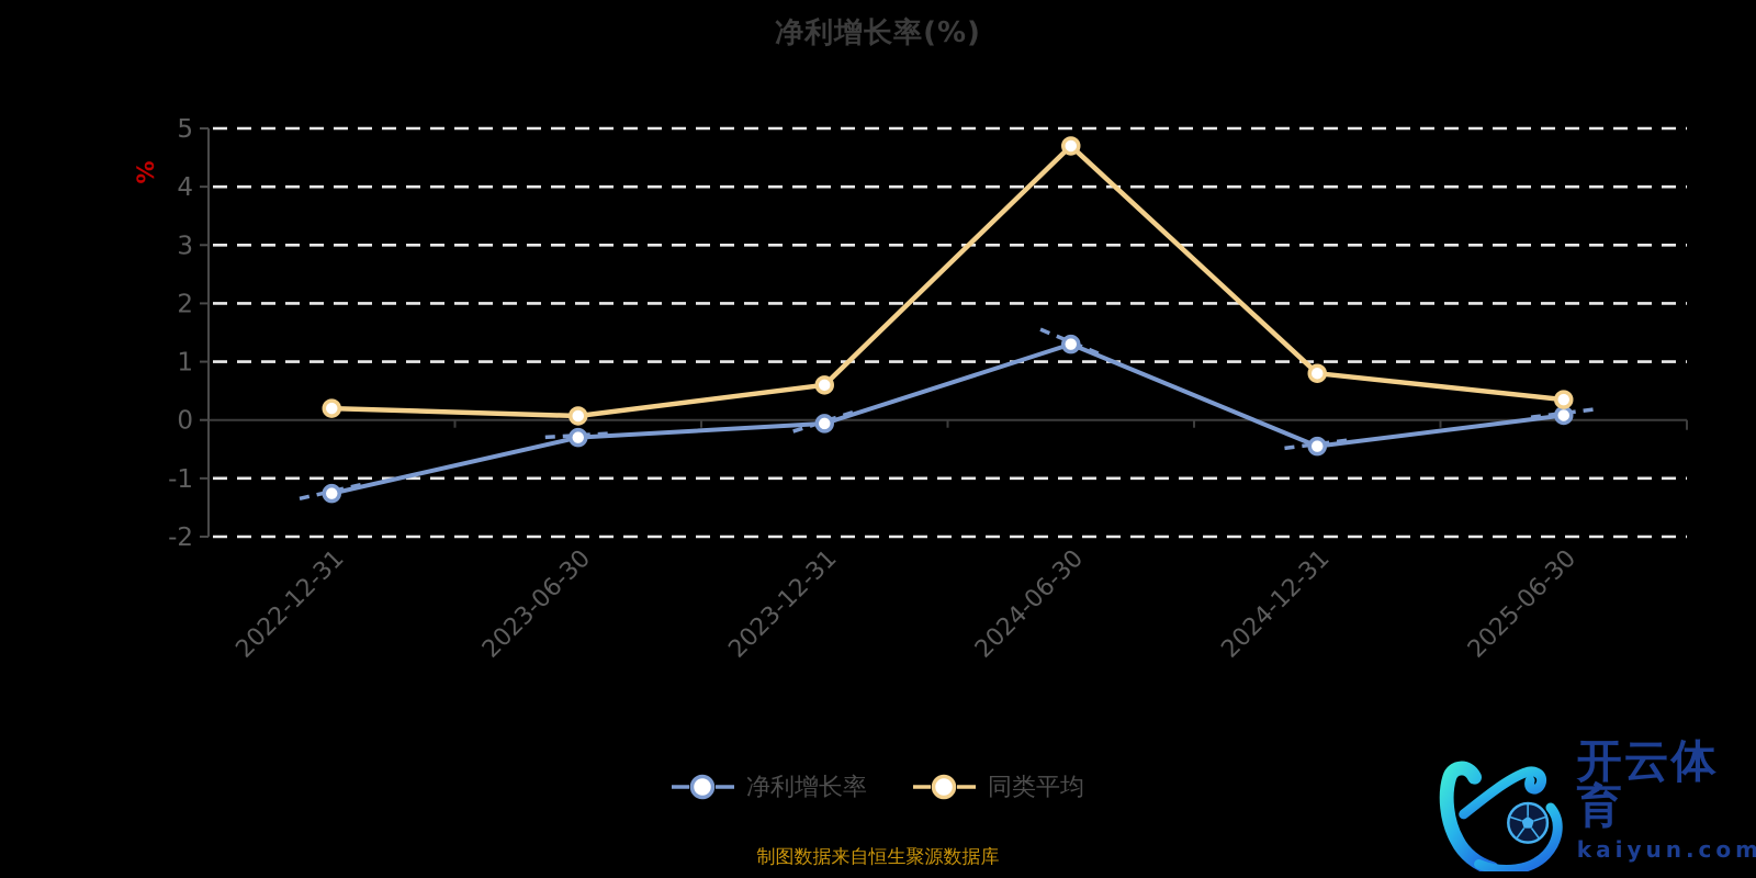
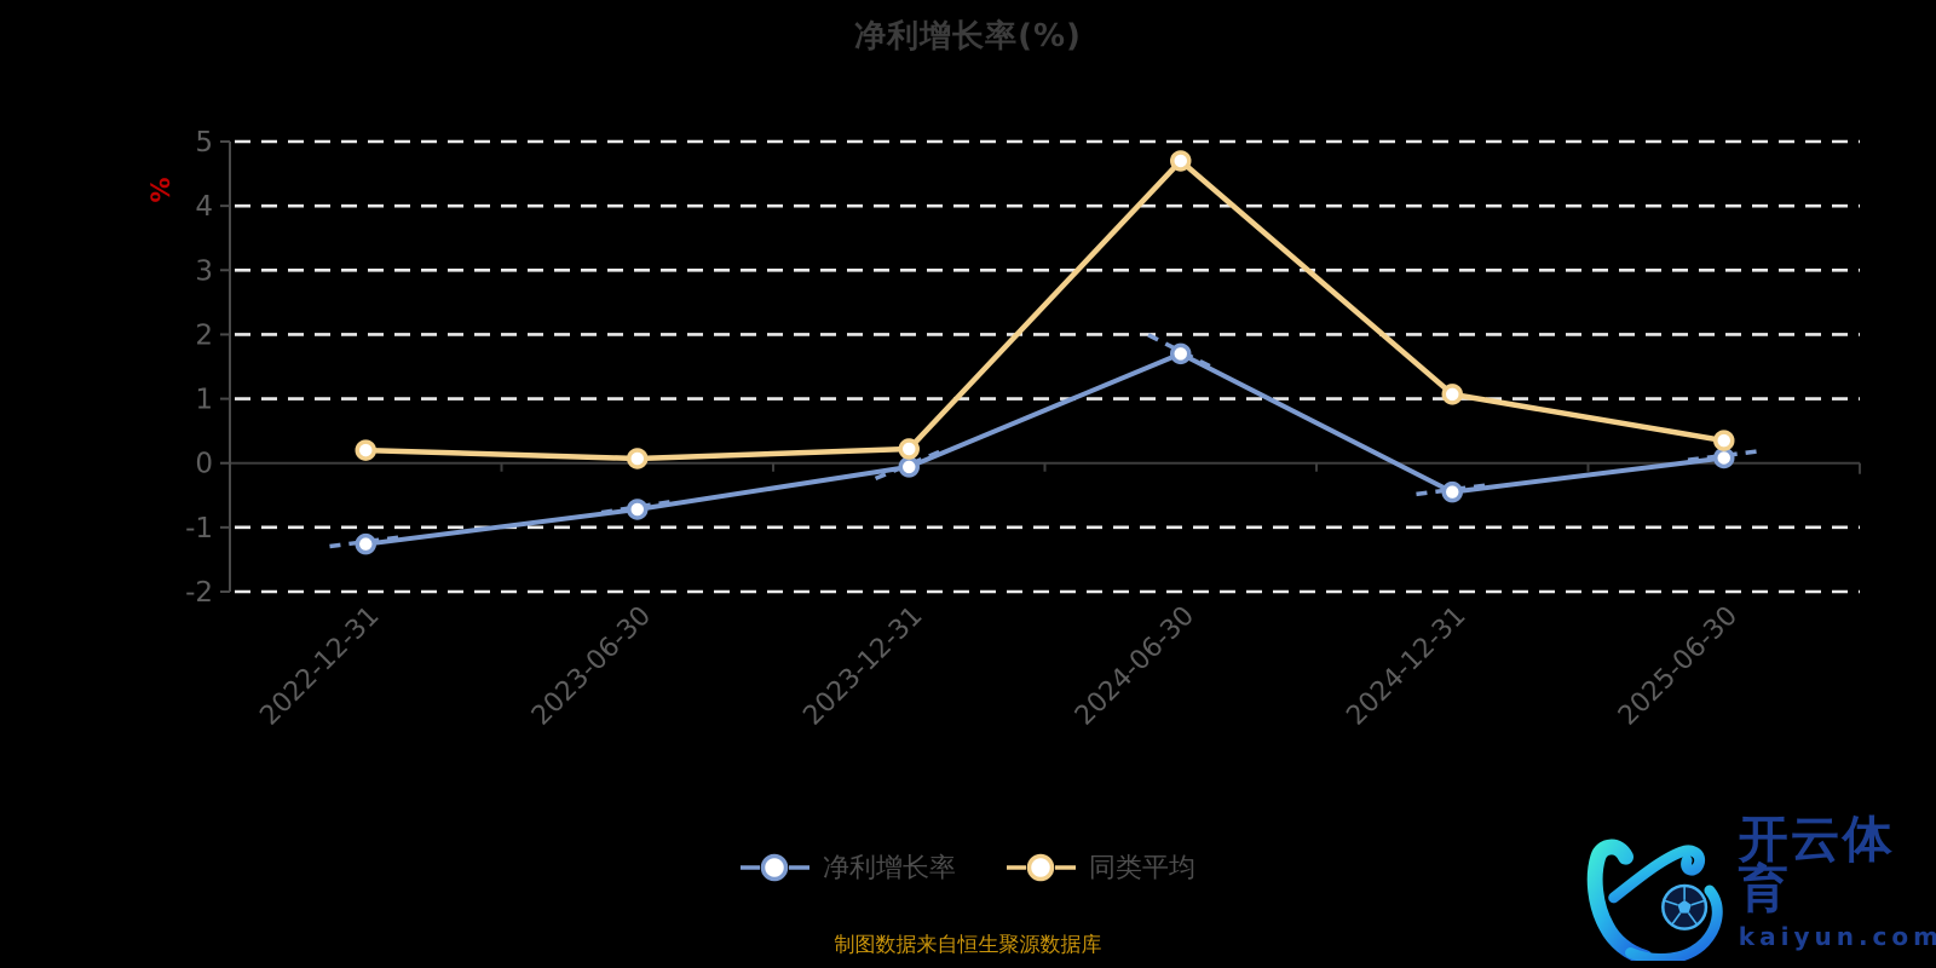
净利增长率/2023-06-30: -0.3 -> -0.7
同类平均/2023-12-31: 0.6 -> 0.2
净利增长率/2024-06-30: 1.3 -> 1.7
同类平均/2024-12-31: 0.8 -> 1.1
